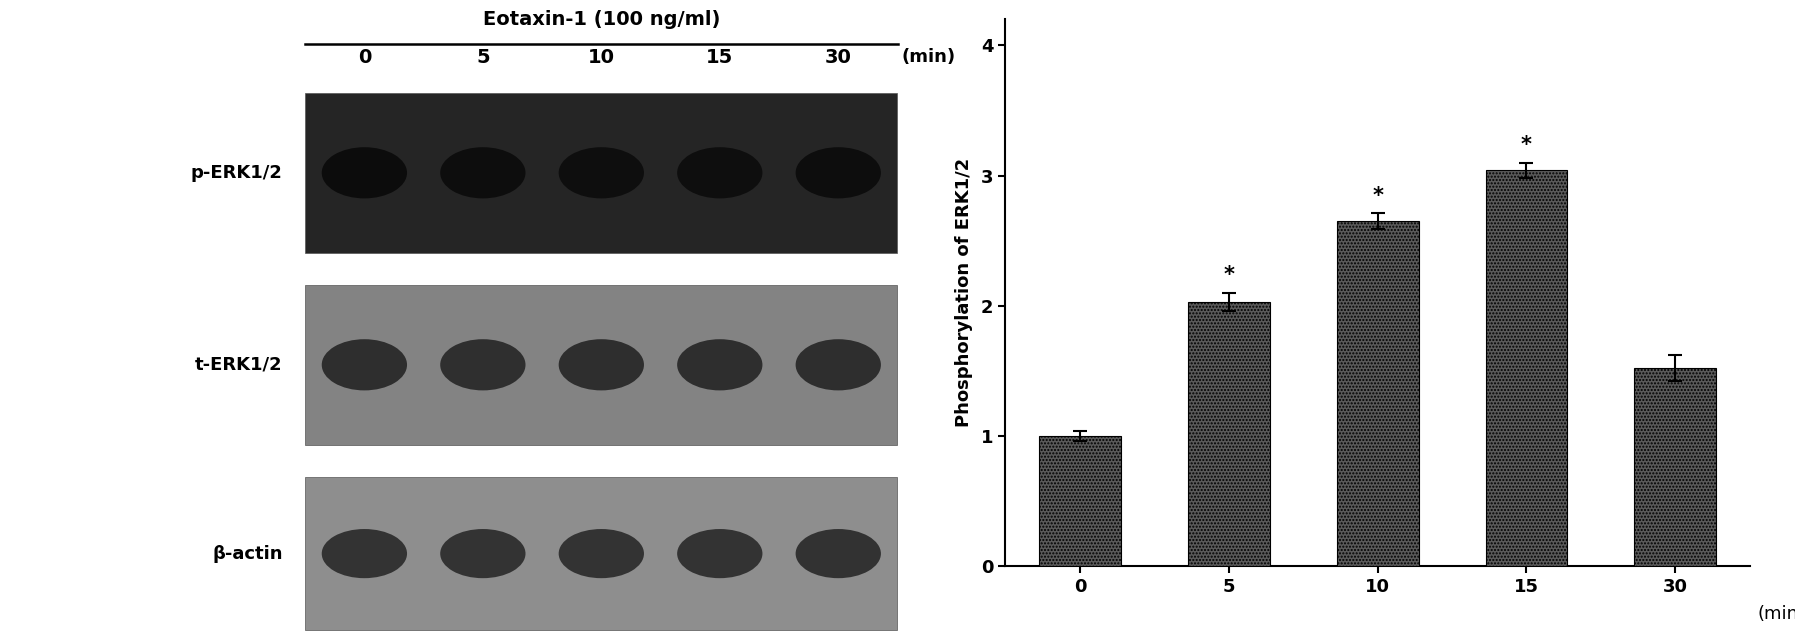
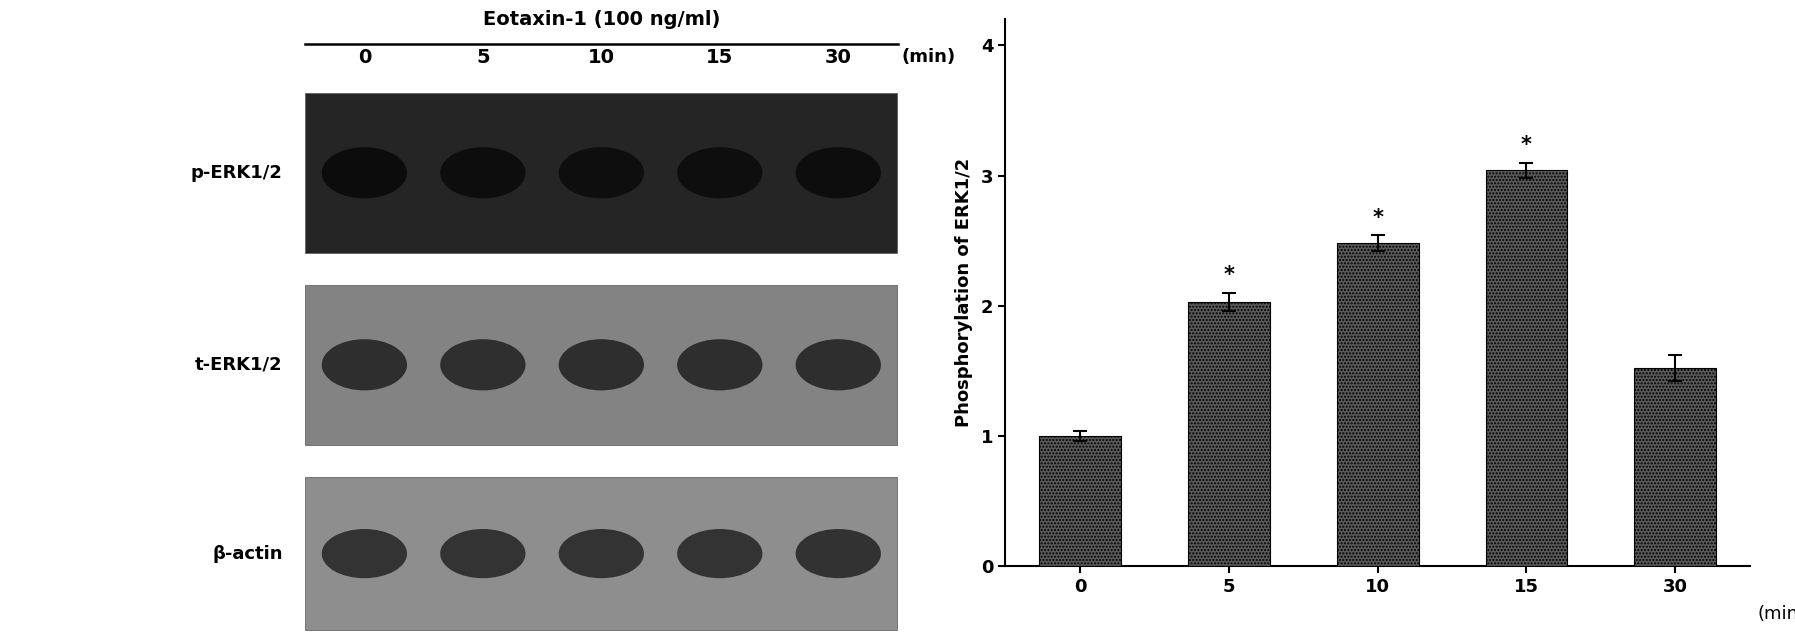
10: 2.65 -> 2.48
